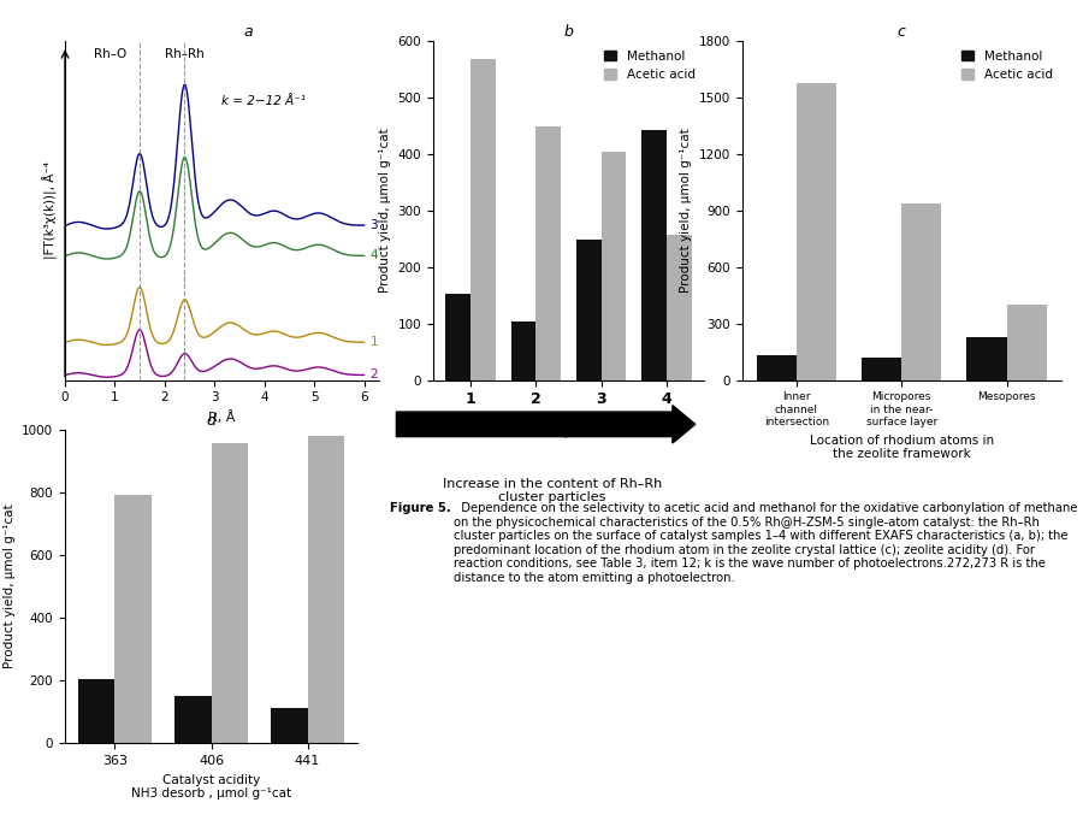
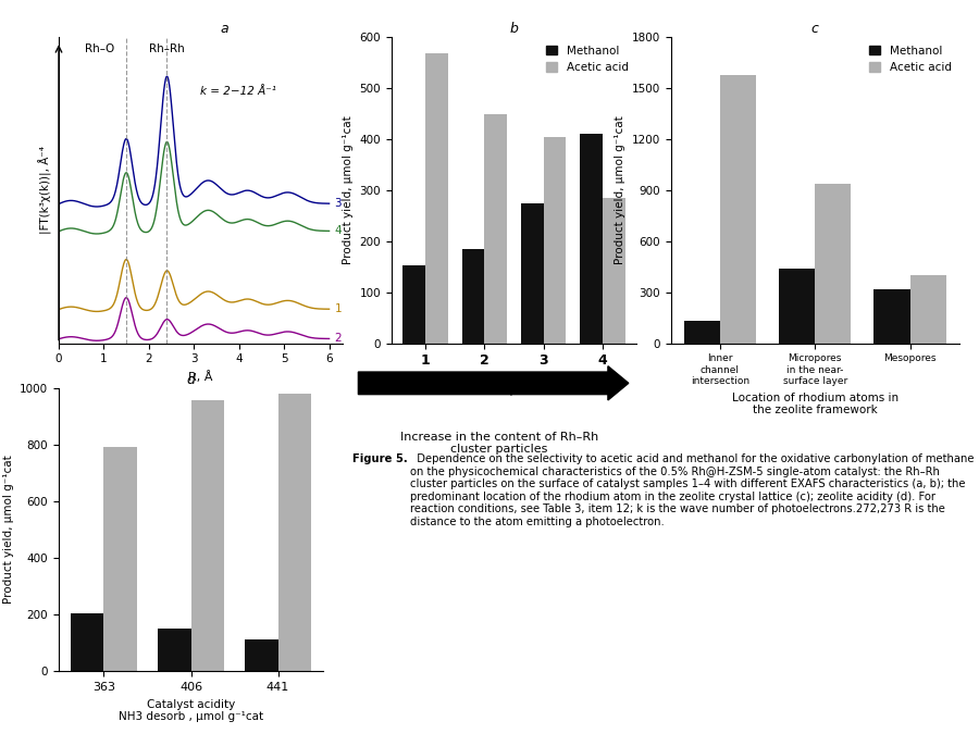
b/Methanol/2: 103 -> 185
b/Methanol/3: 248 -> 275
b/Methanol/4: 443 -> 410
b/Acetic acid/4: 258 -> 285
c/Methanol/Micropores in the near- surface layer: 120 -> 440
c/Methanol/Mesopores: 230 -> 320
